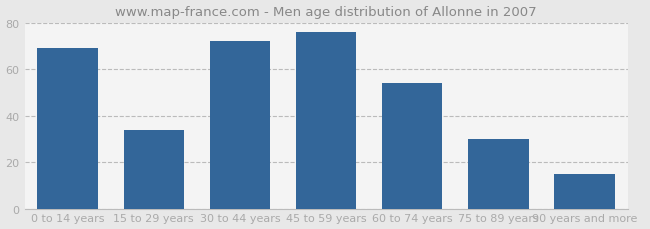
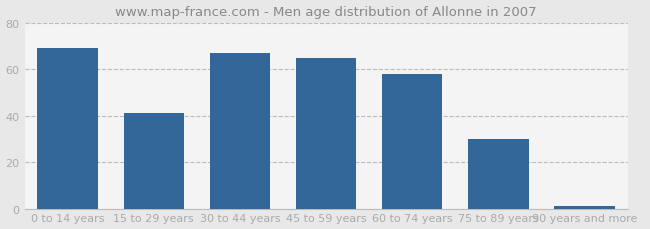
15 to 29 years: 34 -> 41
30 to 44 years: 72 -> 67
45 to 59 years: 76 -> 65
60 to 74 years: 54 -> 58
90 years and more: 15 -> 1
